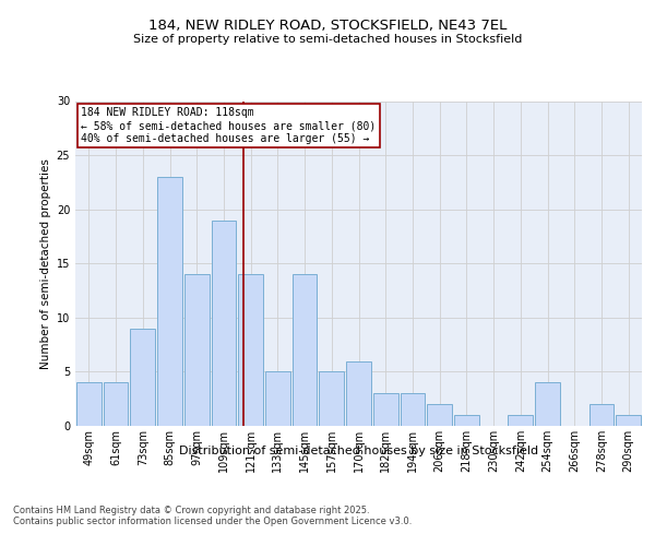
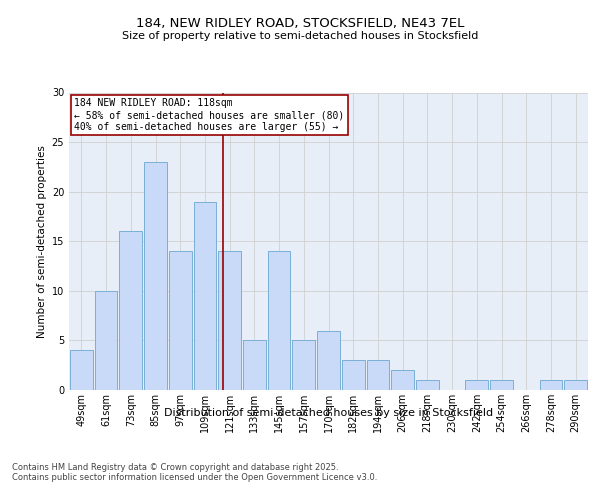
61sqm: 4 -> 10
73sqm: 9 -> 16
254sqm: 4 -> 1
278sqm: 2 -> 1
